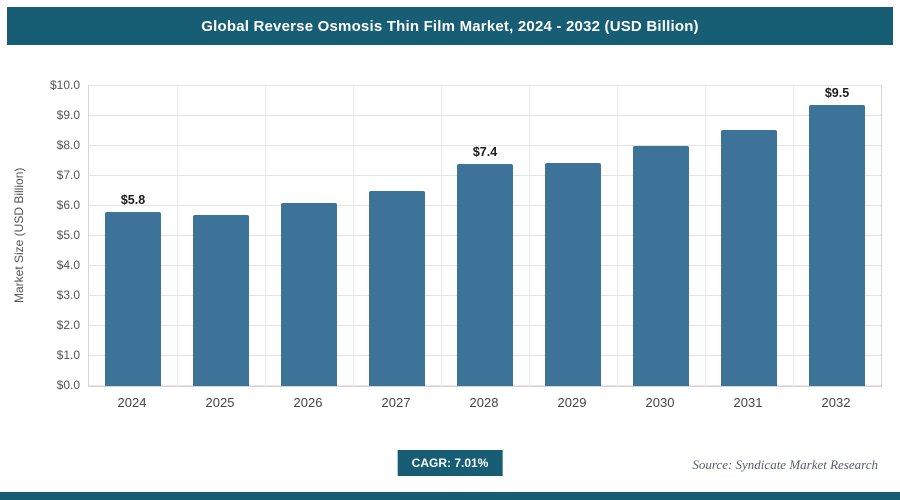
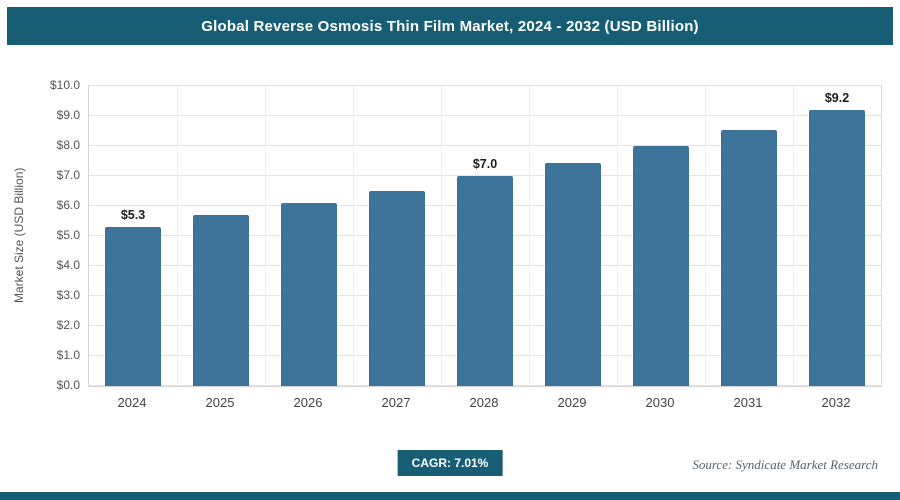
2024: $5.8 -> $5.3
2028: $7.4 -> $7.0
2032: $9.5 -> $9.2
